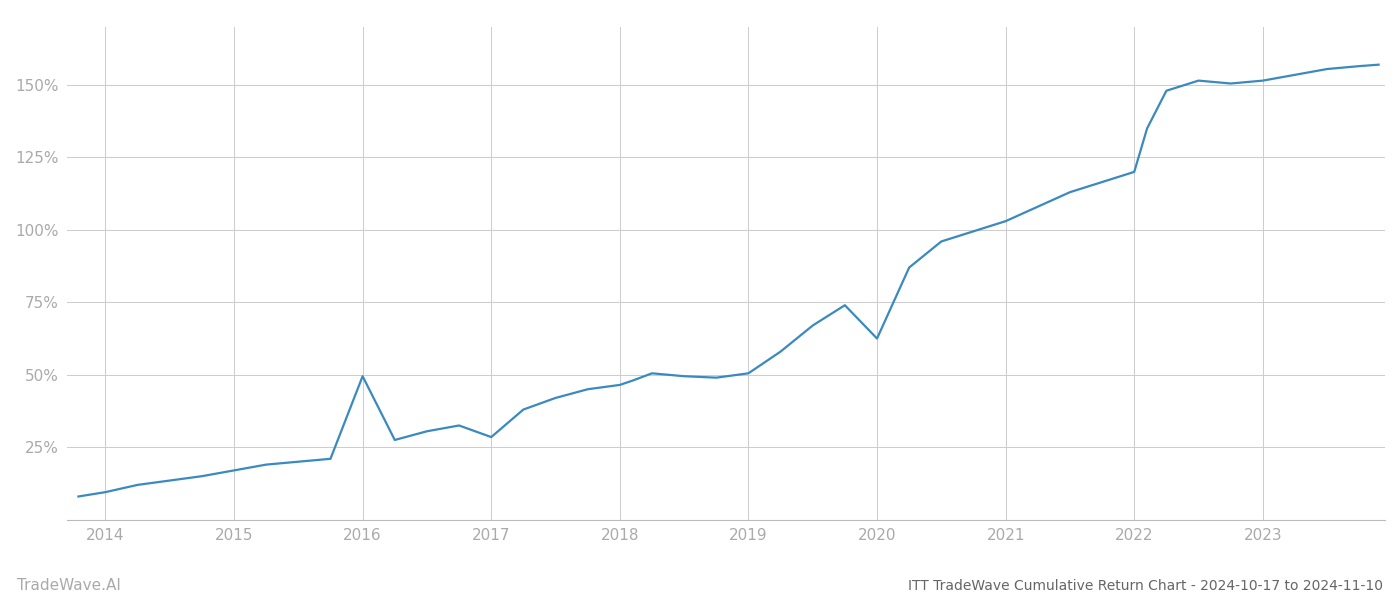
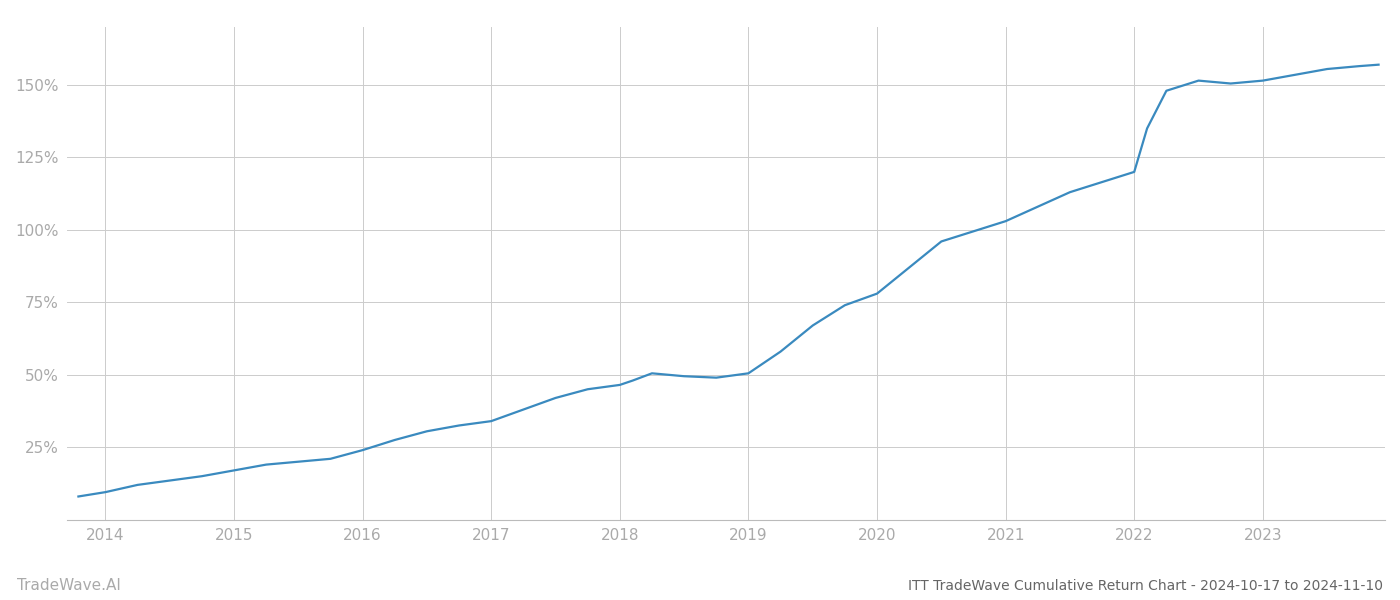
2016: 49.5% -> 24.0%
2017: 28.5% -> 34.0%
2020: 62.5% -> 78.0%
